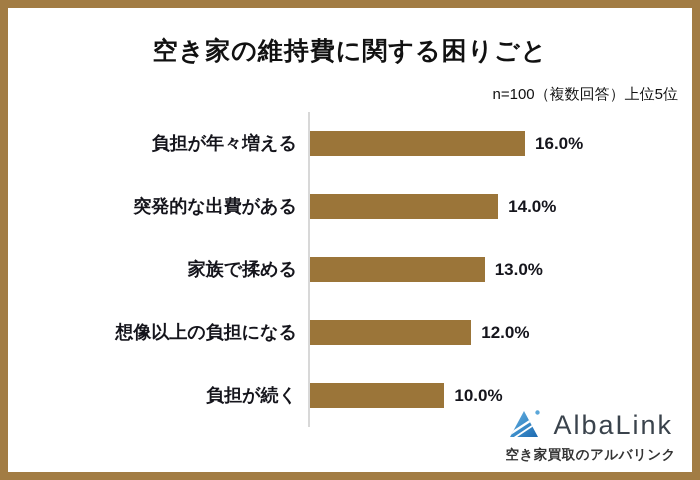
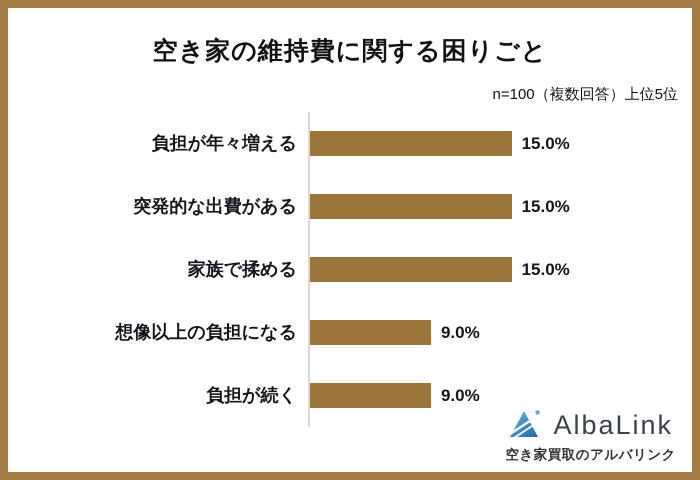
負担が年々増える: 16.0% -> 15.0%
突発的な出費がある: 14.0% -> 15.0%
家族で揉める: 13.0% -> 15.0%
想像以上の負担になる: 12.0% -> 9.0%
負担が続く: 10.0% -> 9.0%
